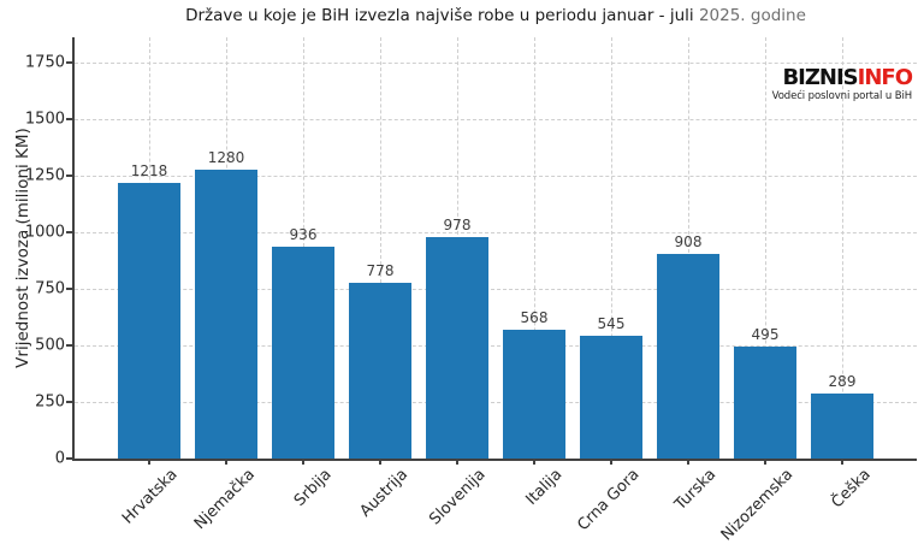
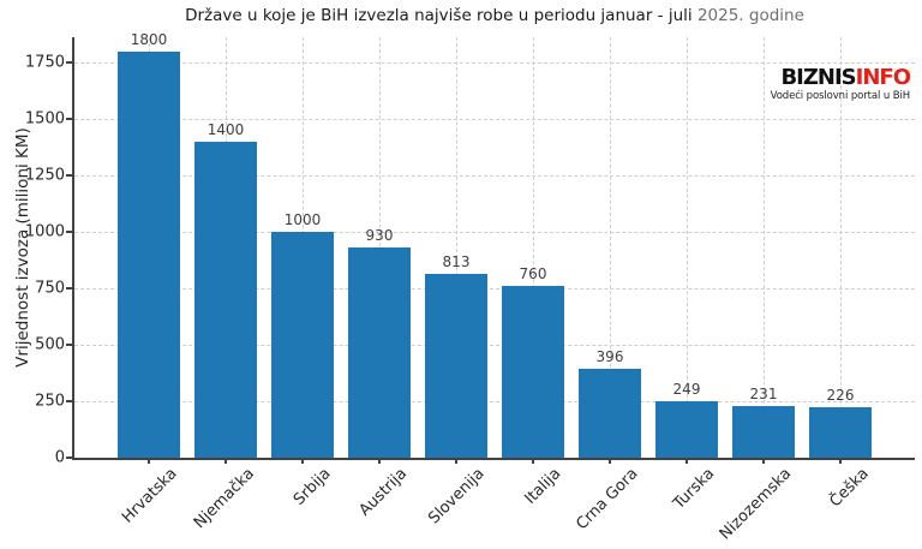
Hrvatska: 1218 -> 1800
Njemačka: 1280 -> 1400
Srbija: 936 -> 1000
Austrija: 778 -> 930
Slovenija: 978 -> 813
Italija: 568 -> 760
Crna Gora: 545 -> 396
Turska: 908 -> 249
Nizozemska: 495 -> 231
Češka: 289 -> 226
